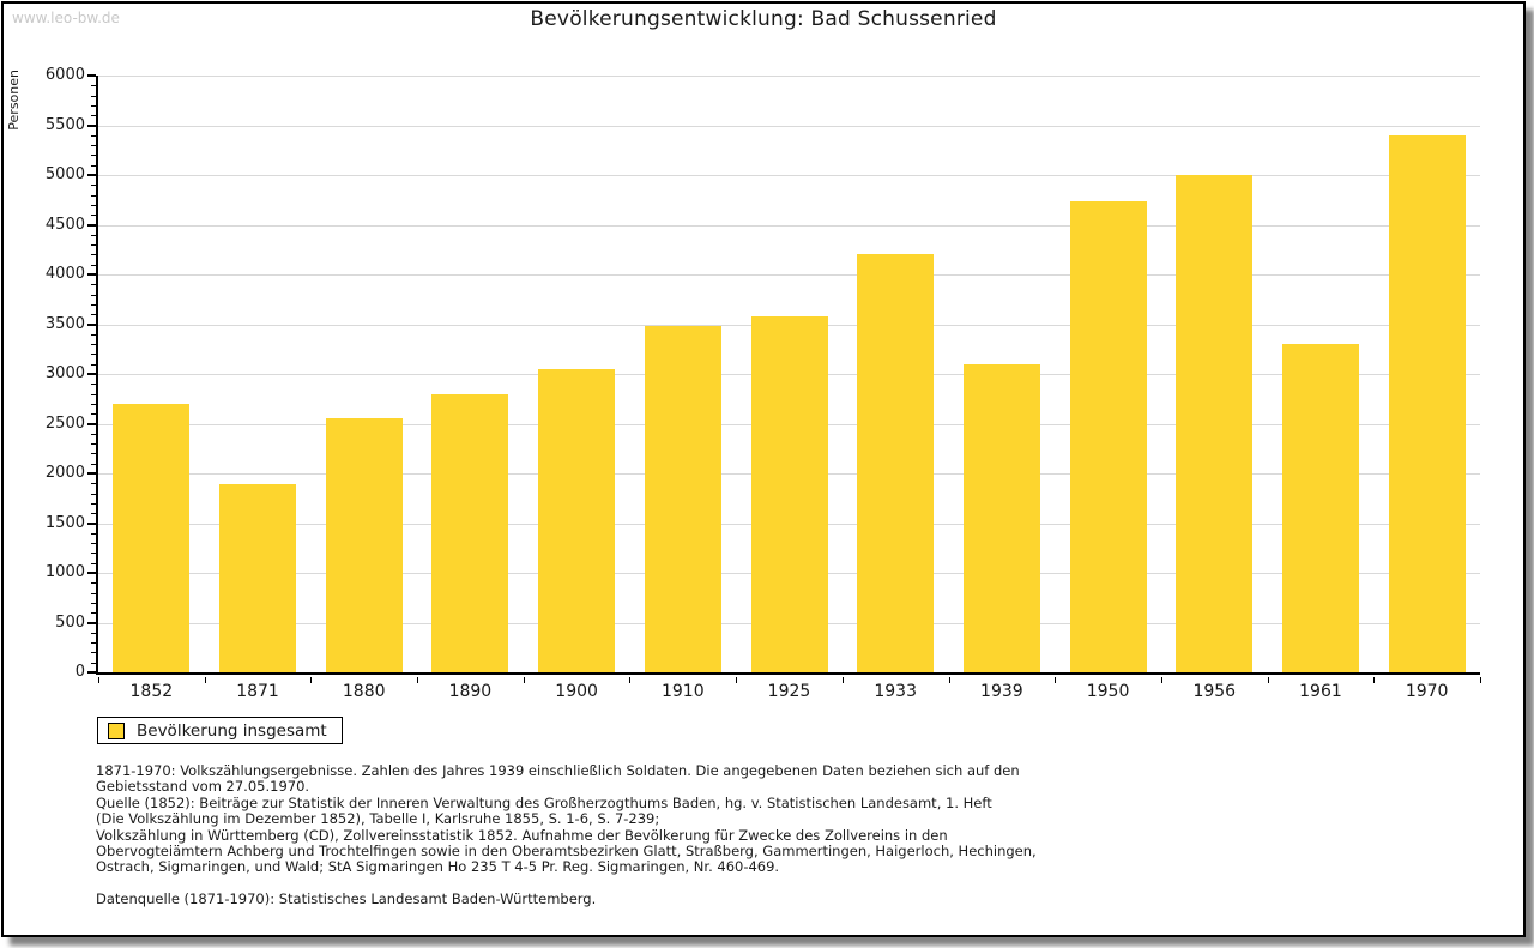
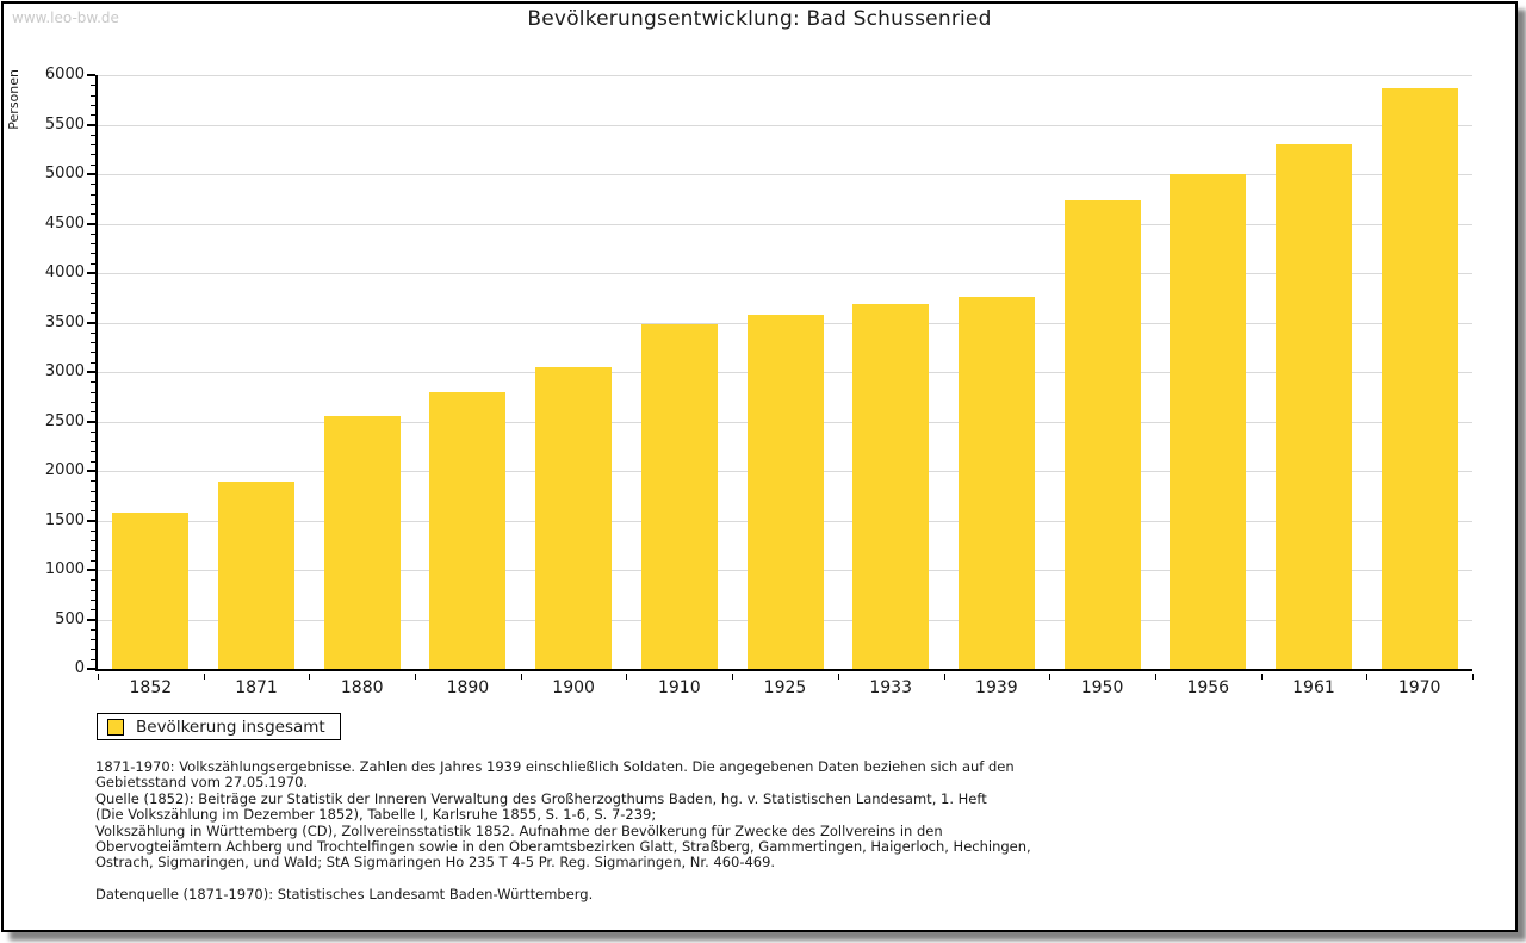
1852: 2700 -> 1600
1933: 4200 -> 3700
1939: 3100 -> 3800
1961: 3300 -> 5300
1970: 5400 -> 5900
